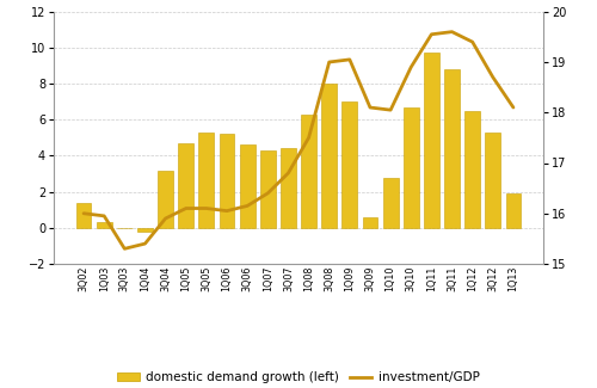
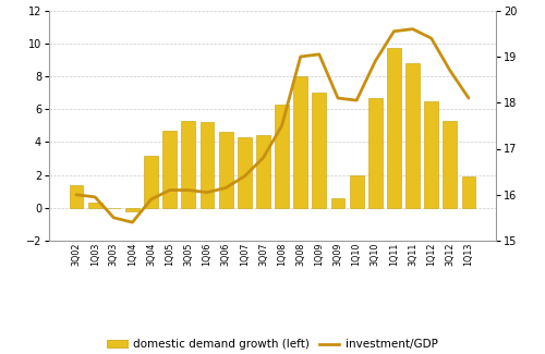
investment/GDP/3Q03: 15.30 -> 15.50
domestic demand growth (left)/1Q10: 2.8 -> 2.0
